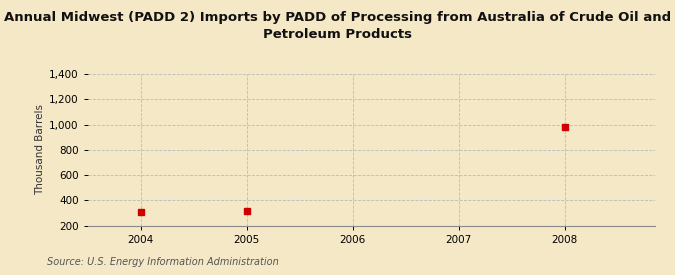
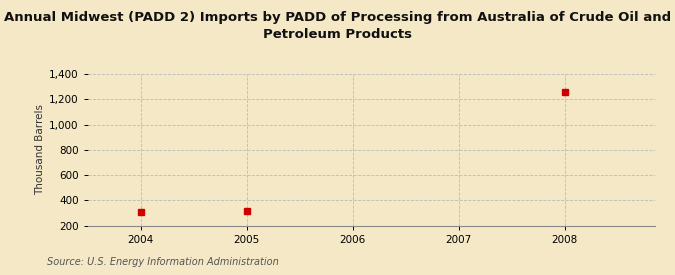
2008: 980 -> 1,260
